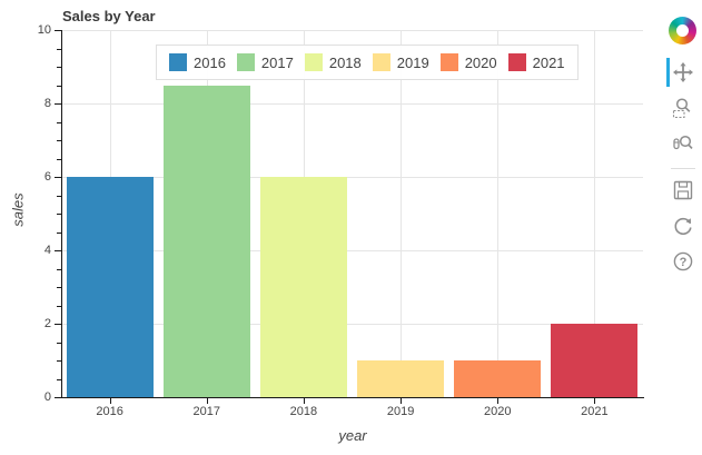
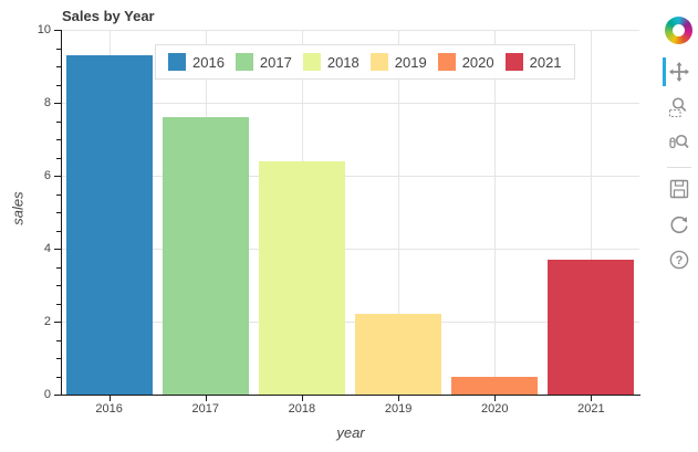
2016: 6.0 -> 9.3
2017: 8.5 -> 7.6
2018: 6.0 -> 6.4
2019: 1.0 -> 2.2
2020: 1.0 -> 0.5
2021: 2.0 -> 3.7
